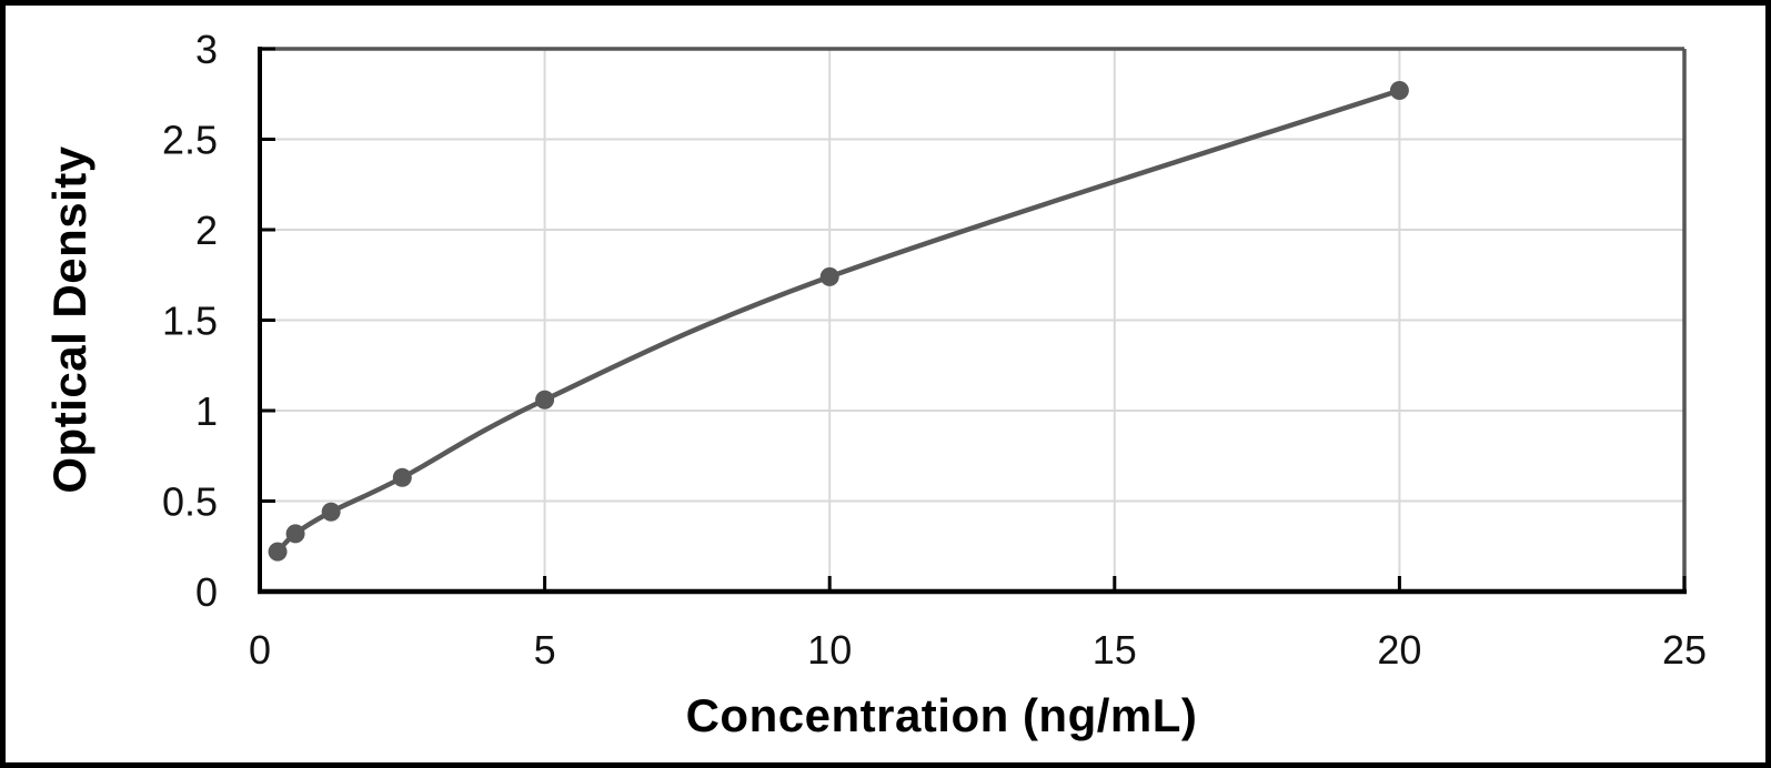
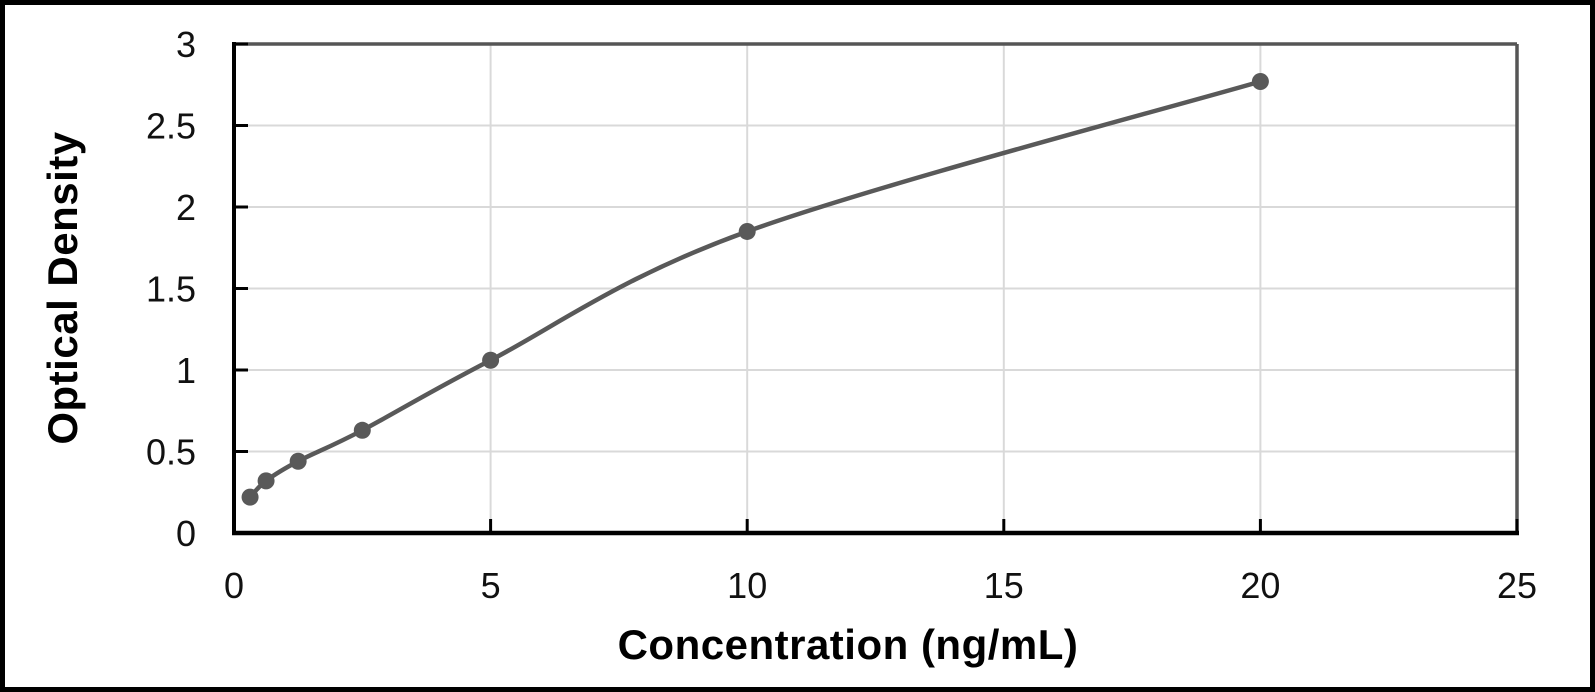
10: 1.74 -> 1.85
